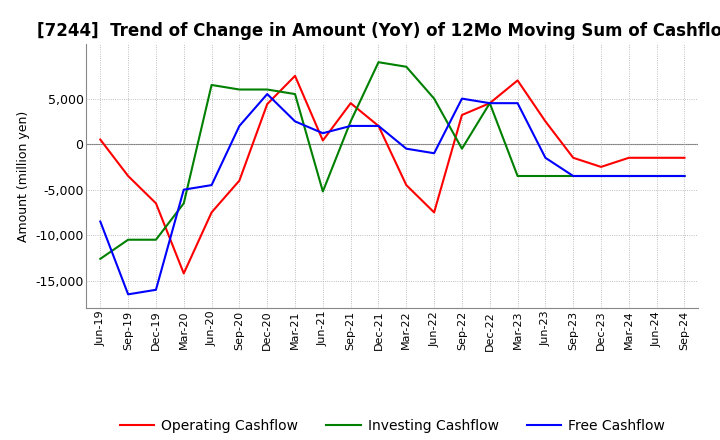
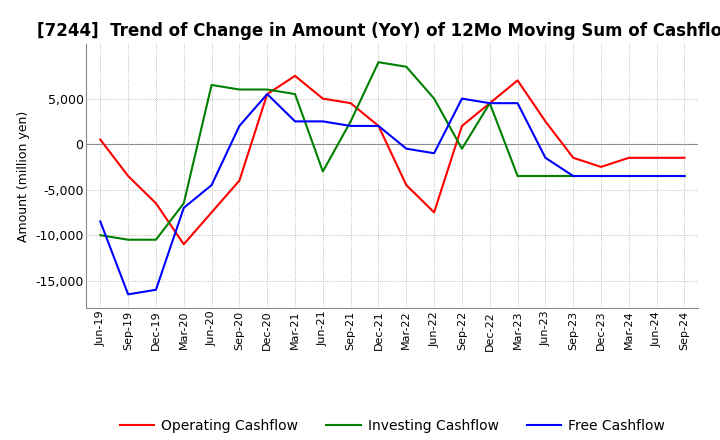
Investing Cashflow/Jun-19: -12,600 -> -10,000
Operating Cashflow/Mar-20: -14,200 -> -11,000
Free Cashflow/Mar-20: -5,000 -> -7,000
Operating Cashflow/Dec-20: 4,400 -> 5,500
Operating Cashflow/Jun-21: 400 -> 5,000
Investing Cashflow/Jun-21: -5,200 -> -3,000
Free Cashflow/Jun-21: 1,200 -> 2,500
Operating Cashflow/Sep-22: 3,200 -> 2,000
